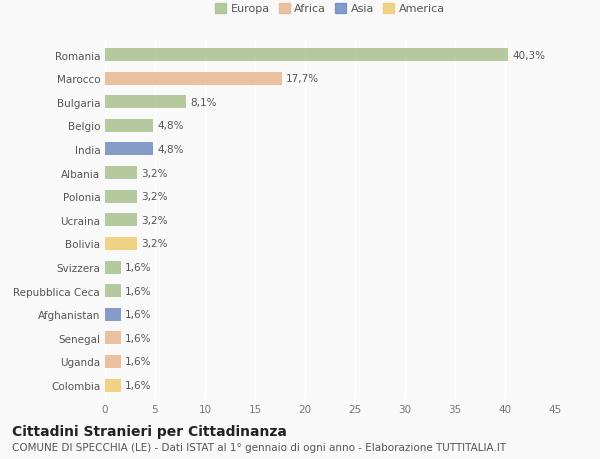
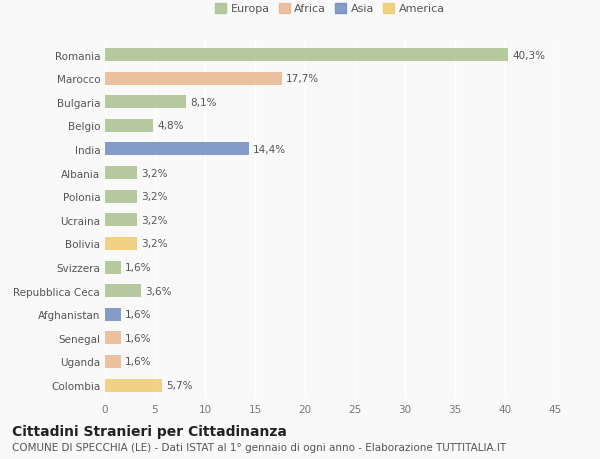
India: 4,8% -> 14,4%
Repubblica Ceca: 1,6% -> 3,6%
Colombia: 1,6% -> 5,7%
